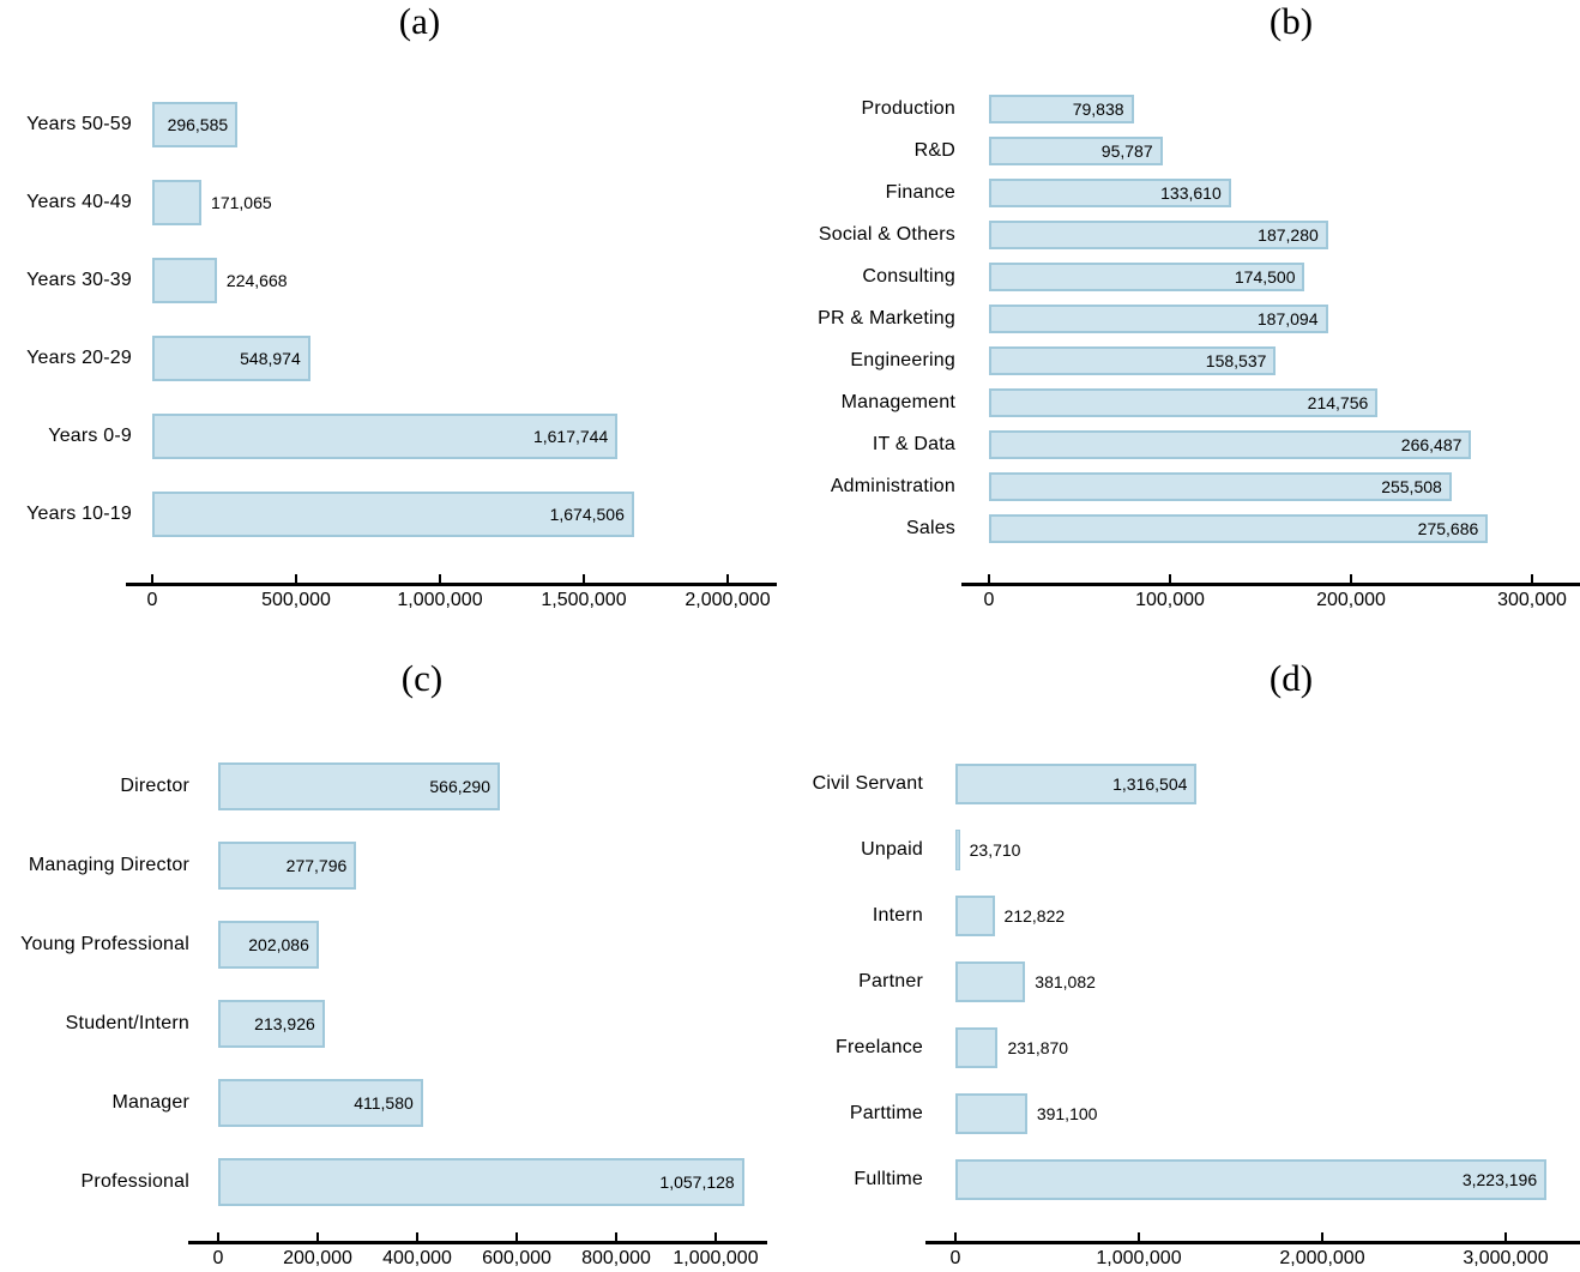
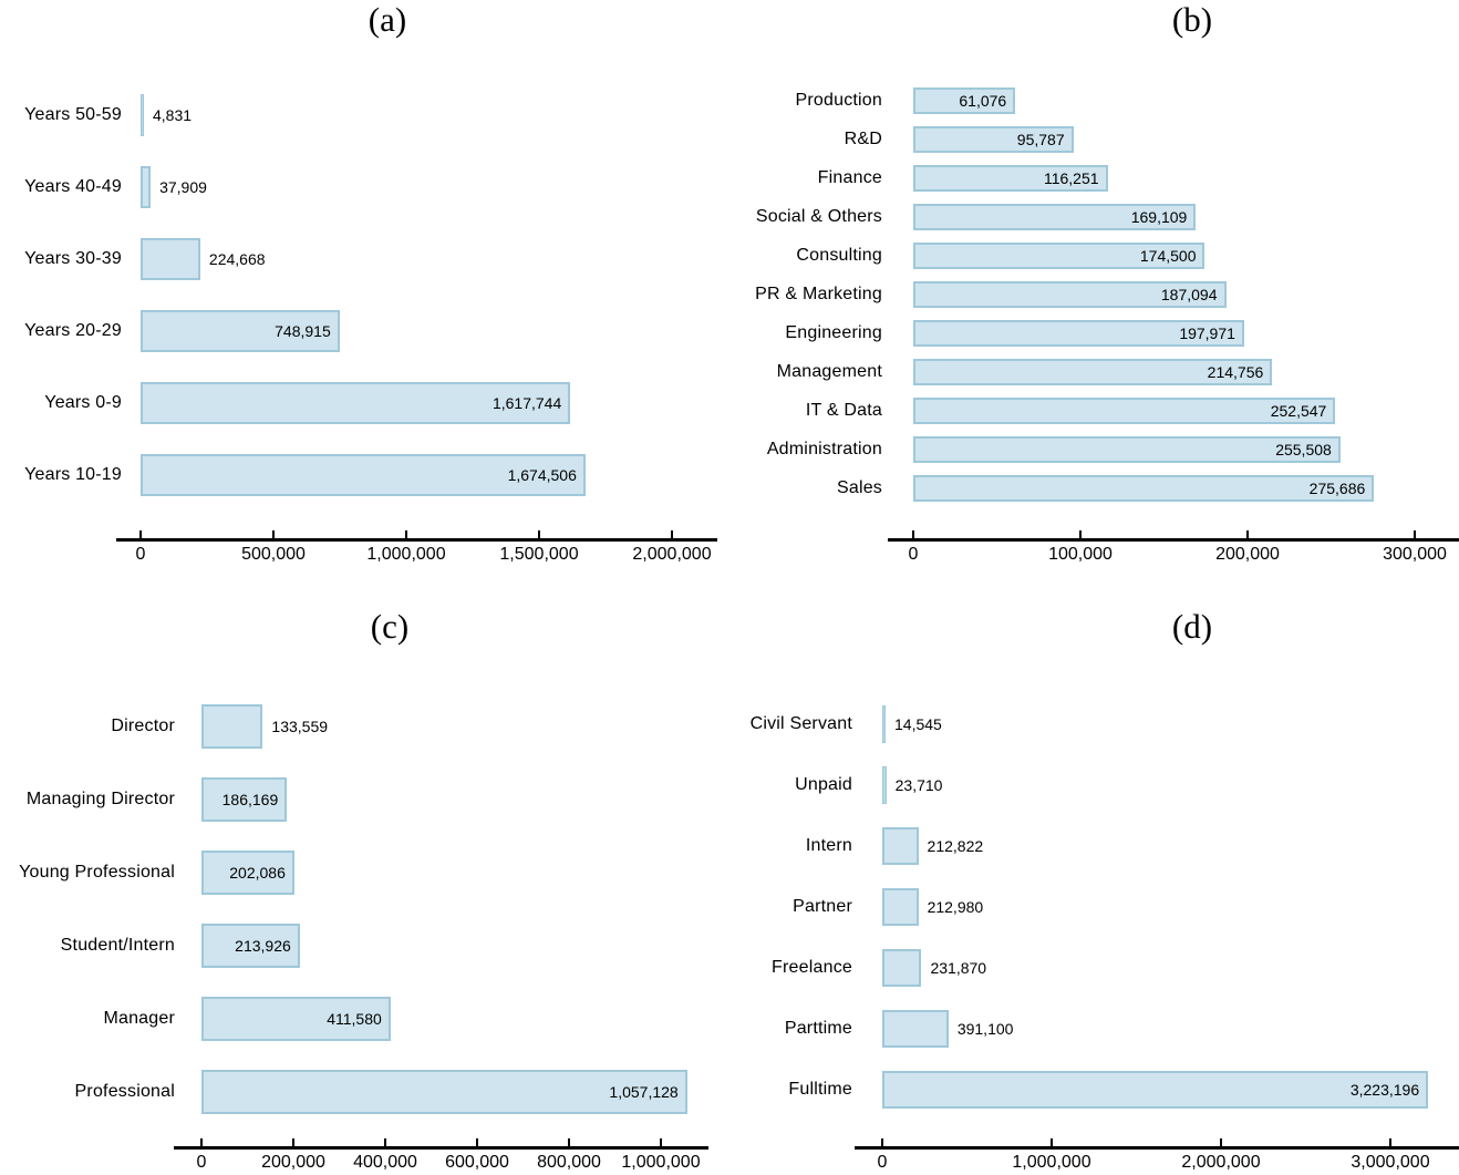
(a)/Years 50-59: 296,585 -> 4,831
(a)/Years 40-49: 171,065 -> 37,909
(a)/Years 20-29: 548,974 -> 748,915
(b)/Production: 79,838 -> 61,076
(b)/Finance: 133,610 -> 116,251
(b)/Social & Others: 187,280 -> 169,109
(b)/Engineering: 158,537 -> 197,971
(b)/IT & Data: 266,487 -> 252,547
(c)/Director: 566,290 -> 133,559
(c)/Managing Director: 277,796 -> 186,169
(d)/Civil Servant: 1,316,504 -> 14,545
(d)/Partner: 381,082 -> 212,980
